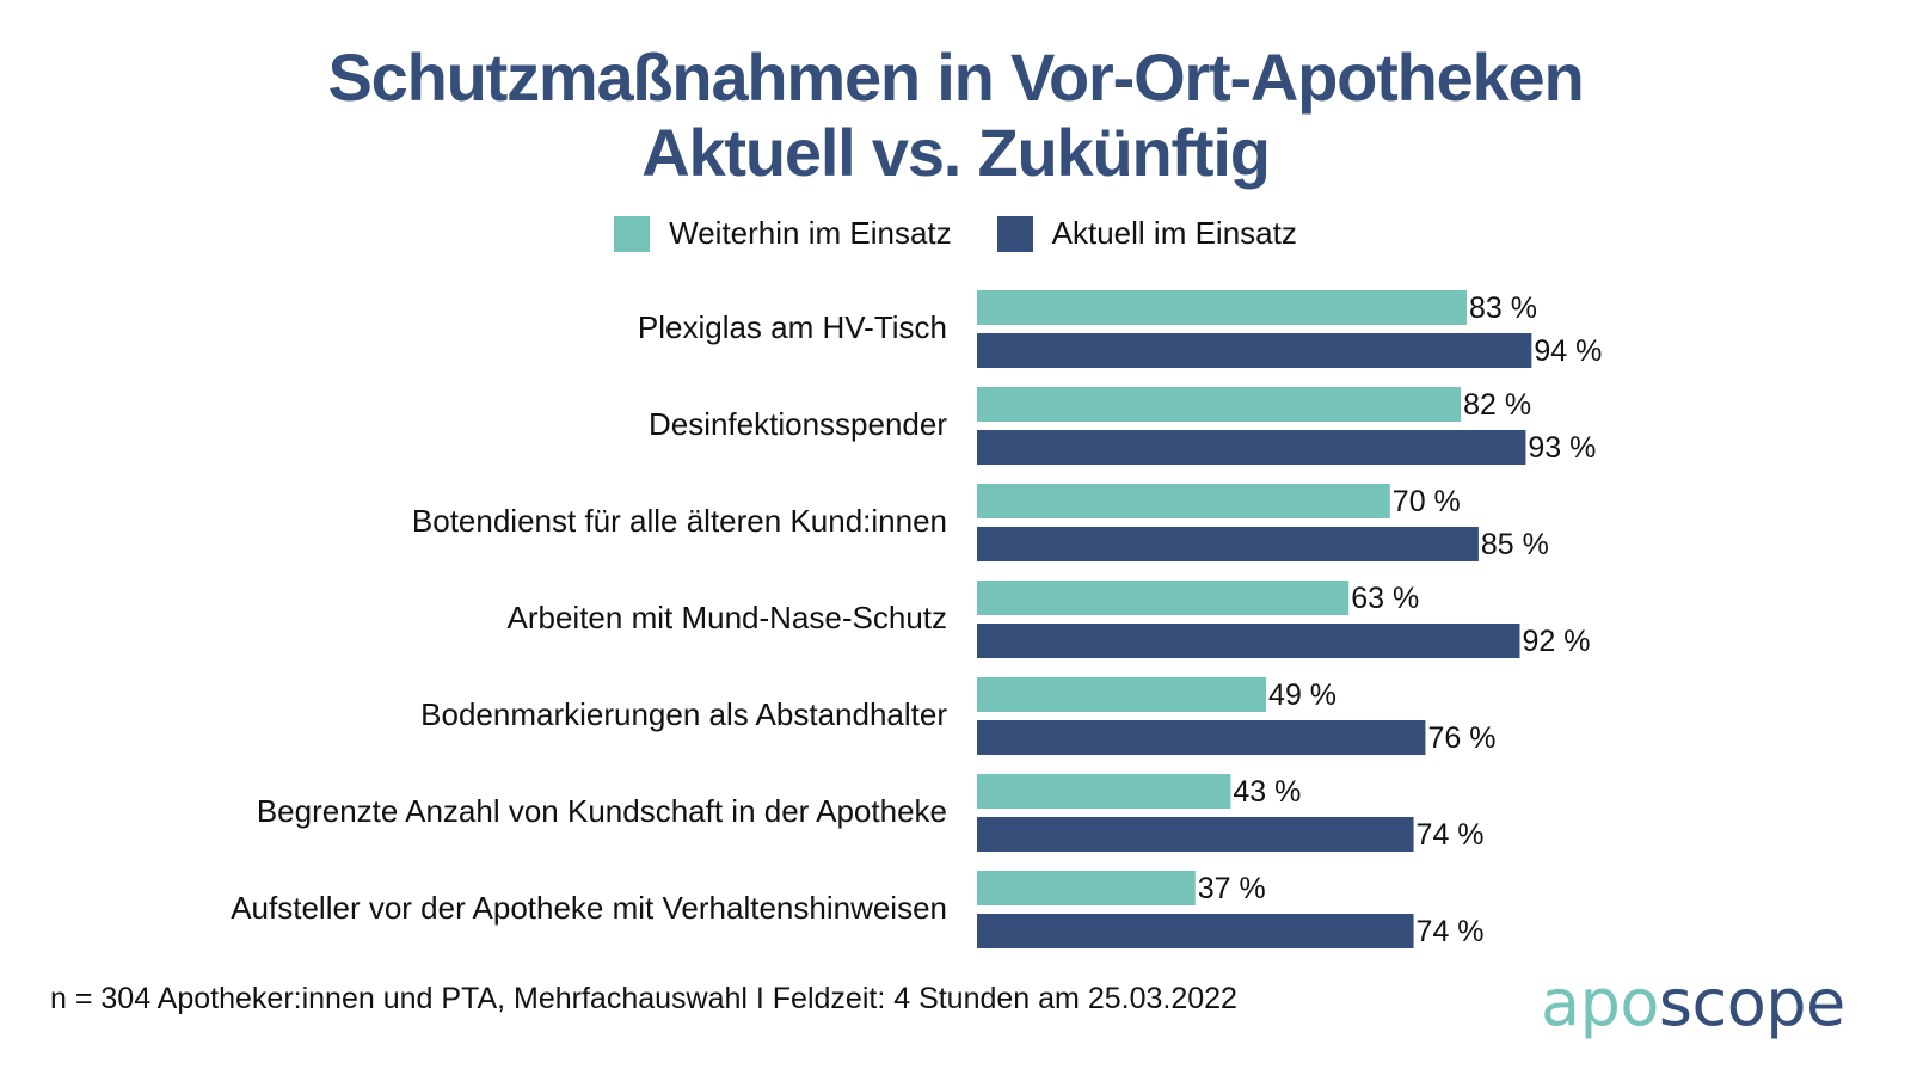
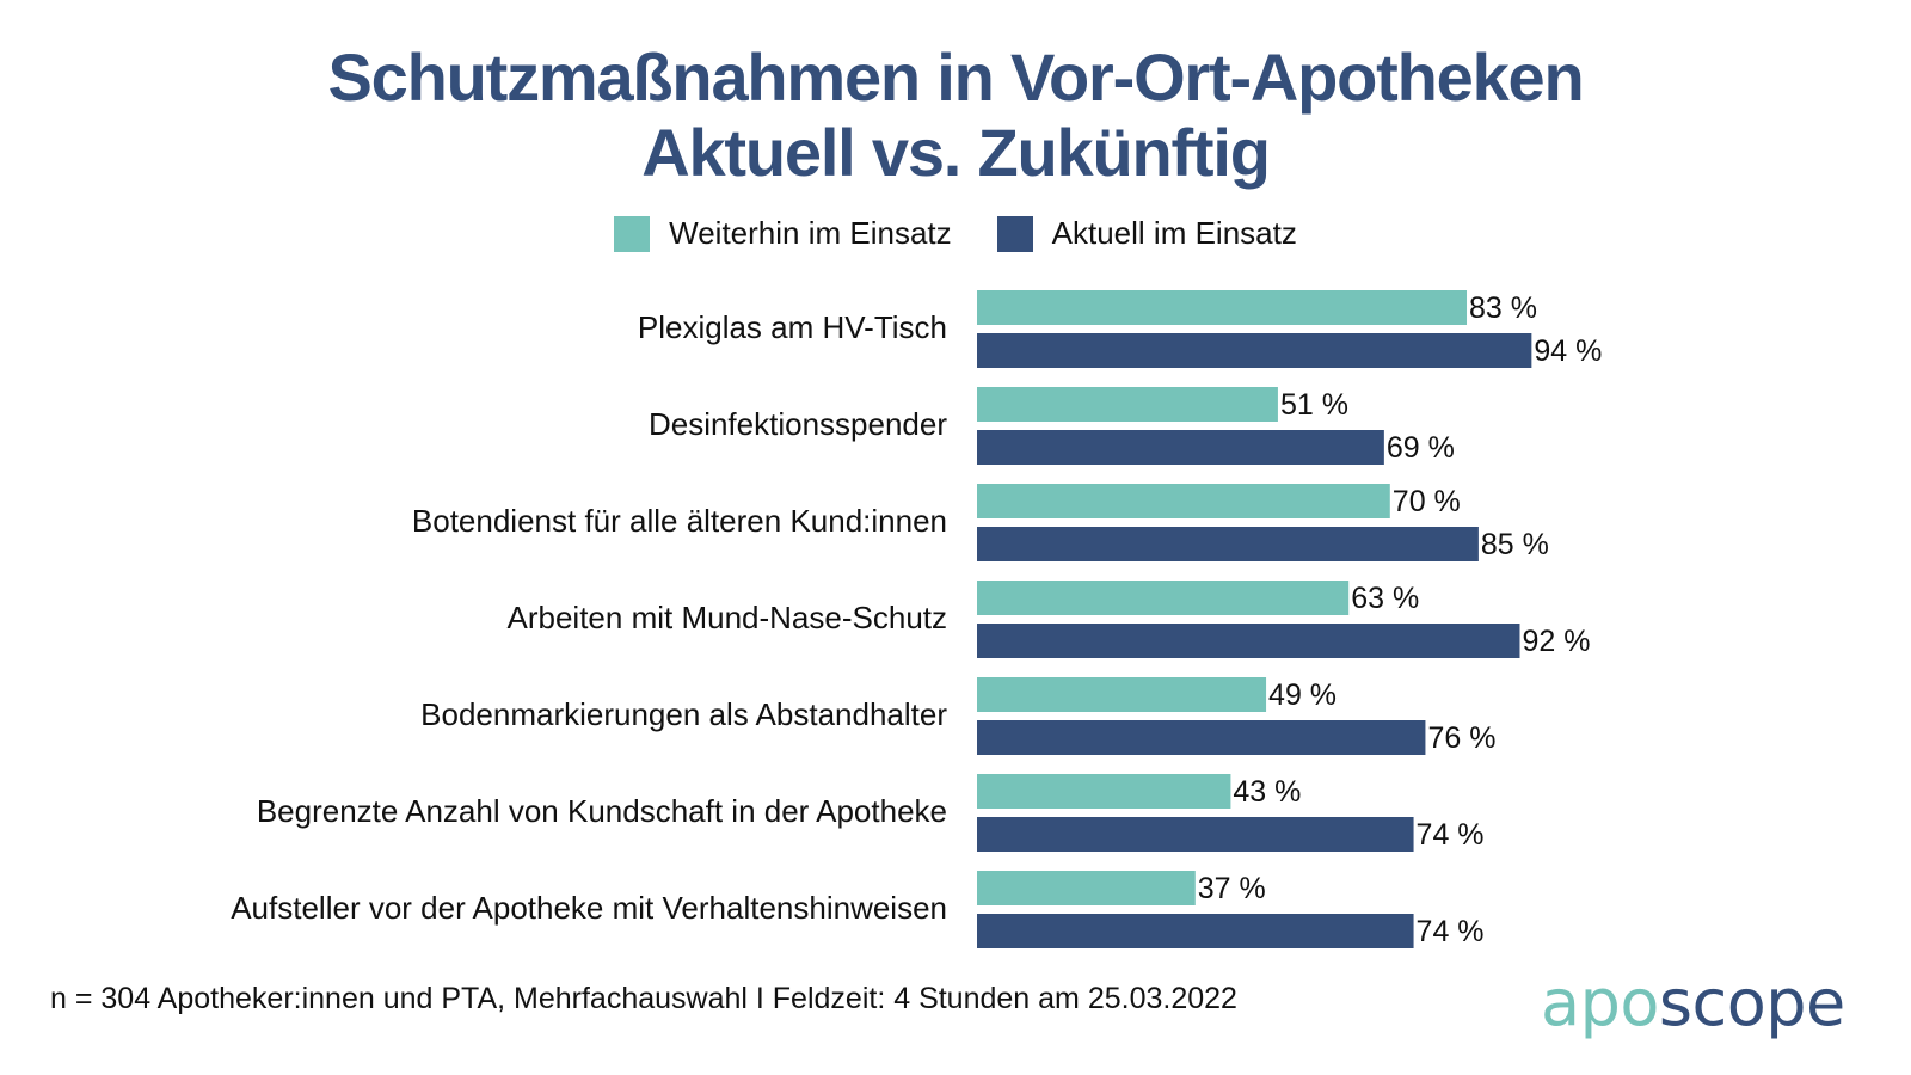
Weiterhin im Einsatz/Desinfektionsspender: 82 -> 51
Aktuell im Einsatz/Desinfektionsspender: 93 -> 69
